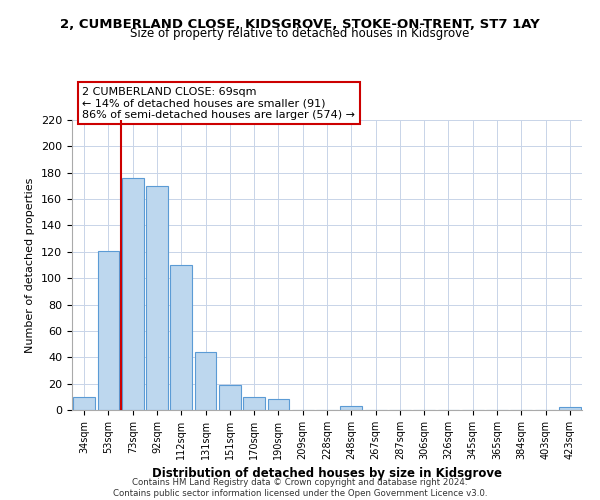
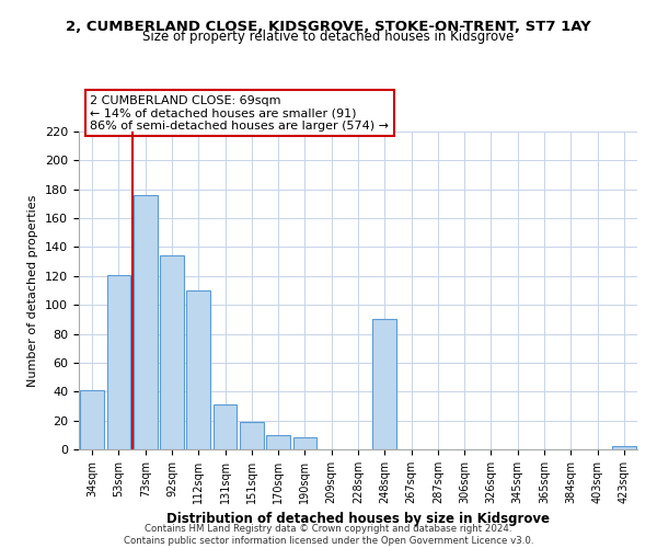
34sqm: 10 -> 41
92sqm: 170 -> 134
131sqm: 44 -> 31
248sqm: 3 -> 90
